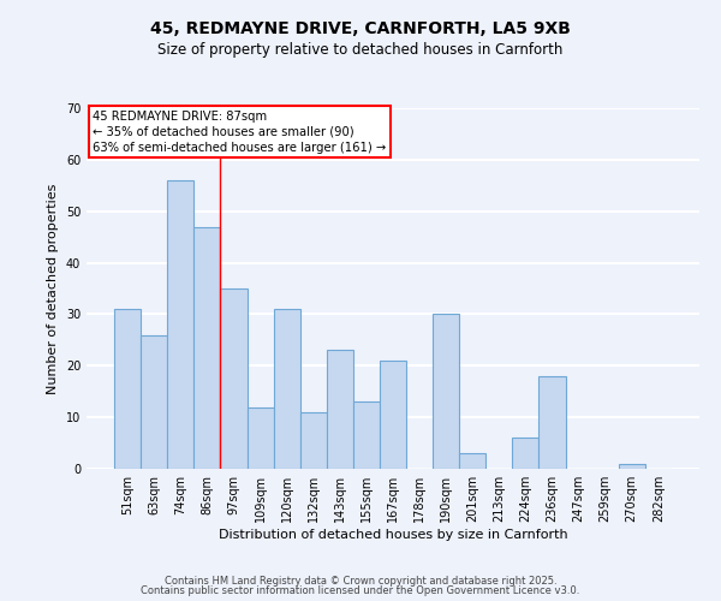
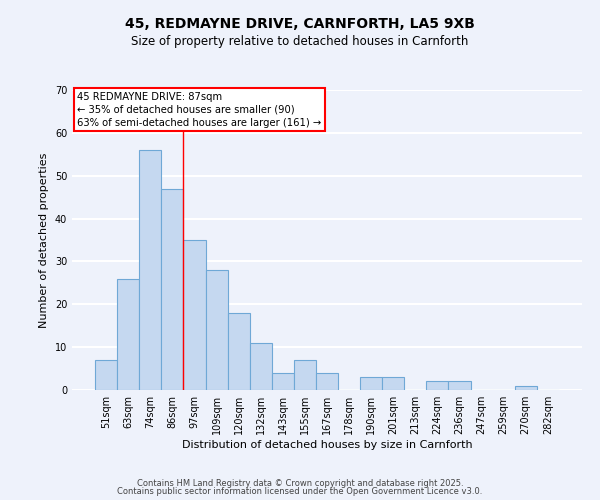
51sqm: 31 -> 7
109sqm: 12 -> 28
120sqm: 31 -> 18
143sqm: 23 -> 4
155sqm: 13 -> 7
167sqm: 21 -> 4
190sqm: 30 -> 3
224sqm: 6 -> 2
236sqm: 18 -> 2
